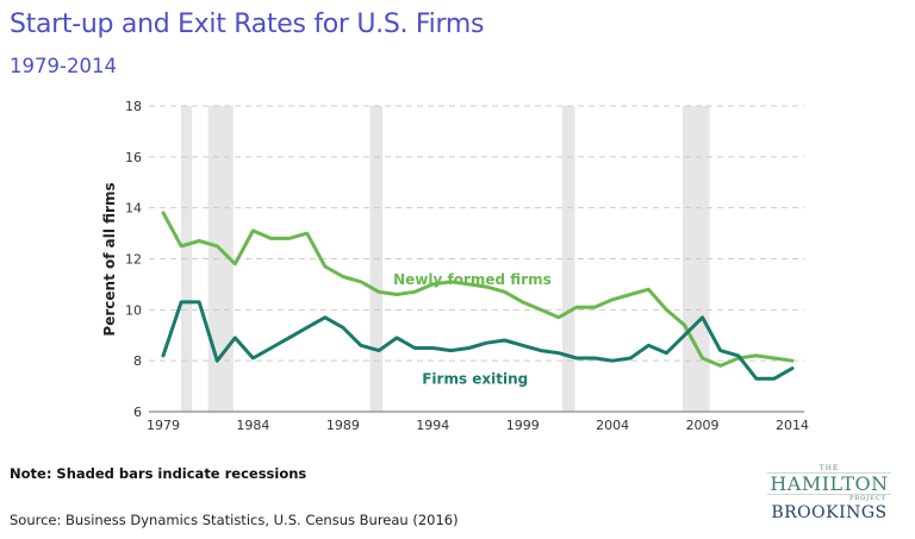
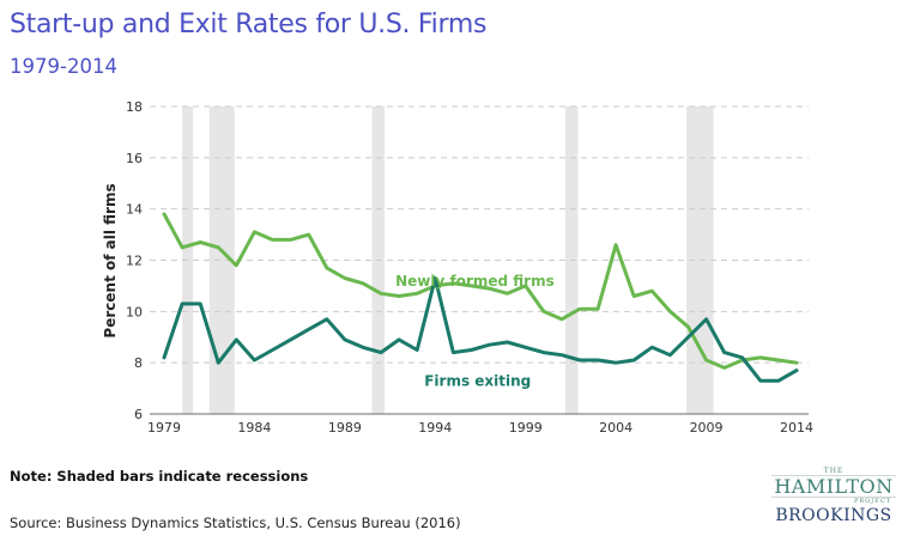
Firms exiting/1989: 9.3 -> 8.9
Firms exiting/1994: 8.5 -> 11.3
Newly formed firms/1999: 10.3 -> 11.0
Newly formed firms/2004: 10.4 -> 12.6
